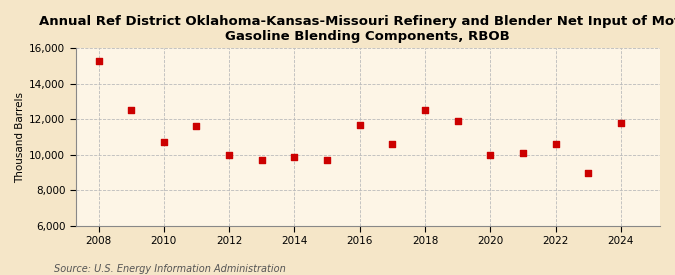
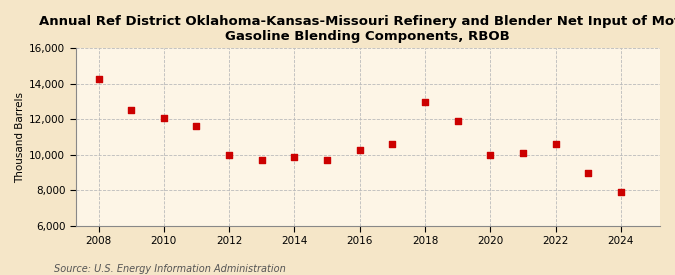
2008: 15,300 -> 14,300
2010: 10,700 -> 12,100
2016: 11,700 -> 10,300
2018: 12,500 -> 13,000
2024: 11,800 -> 7,900
